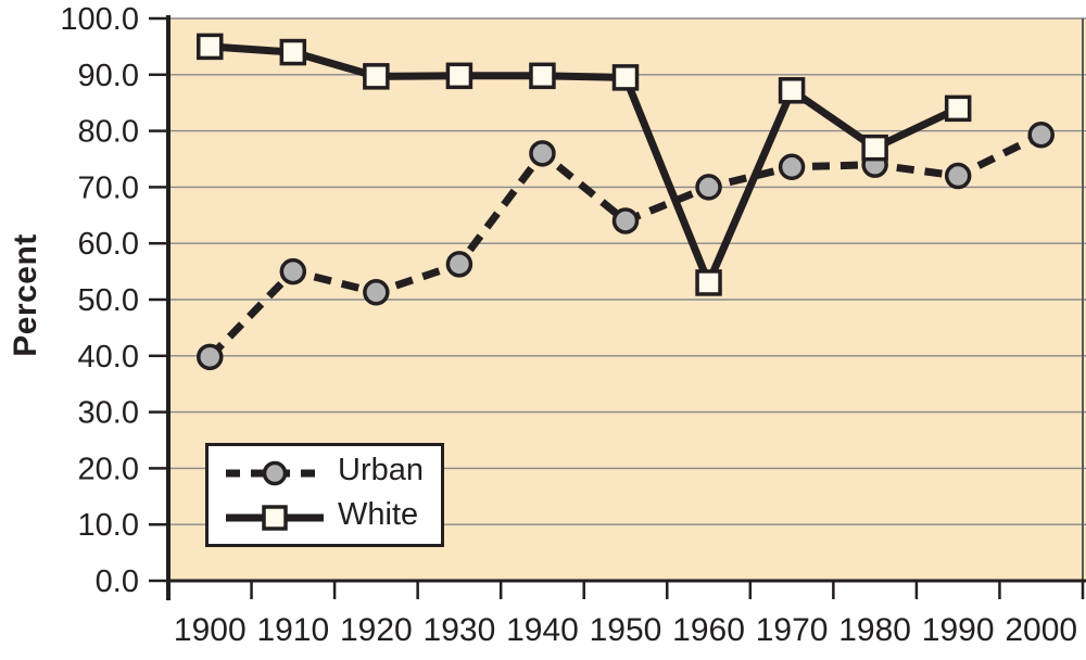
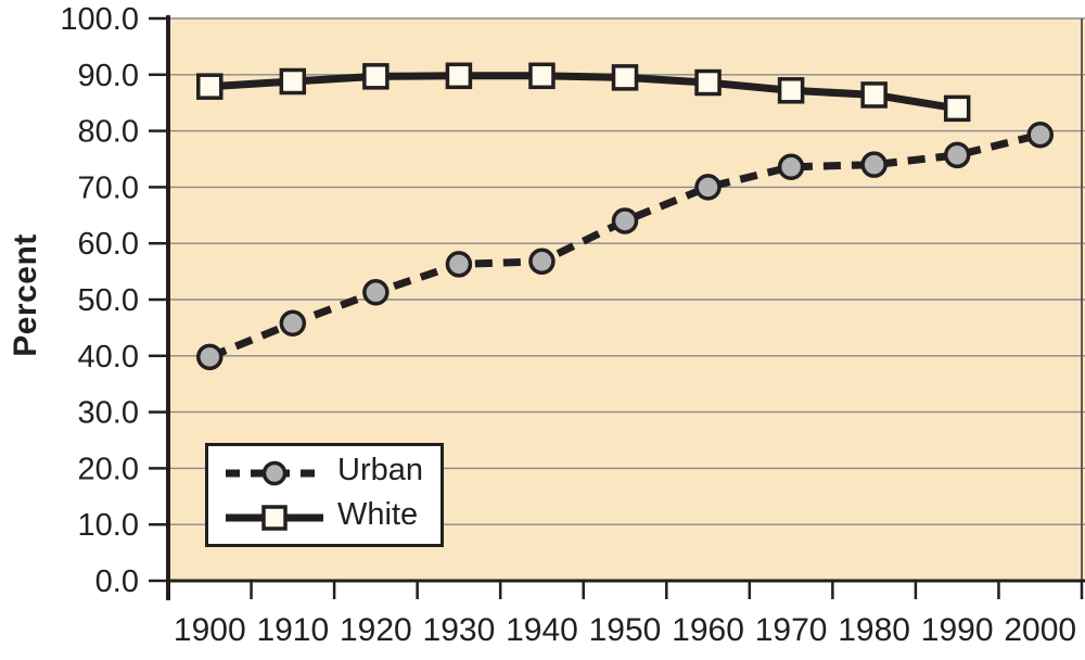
White/1900: 95 -> 88
Urban/1910: 55 -> 46
White/1910: 94 -> 89
Urban/1940: 76 -> 57
White/1960: 53 -> 89
White/1980: 77 -> 86
Urban/1990: 72 -> 76
